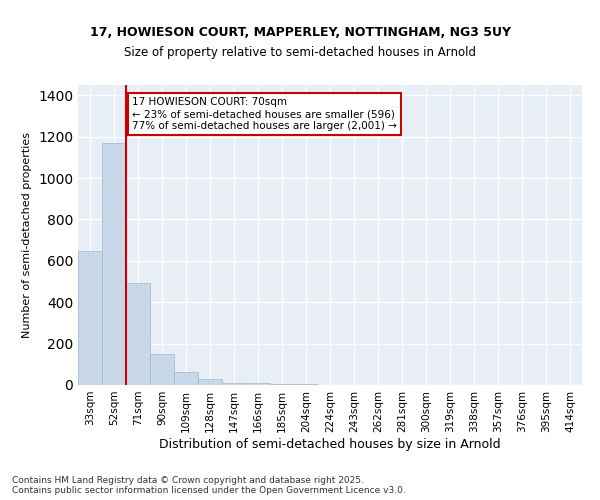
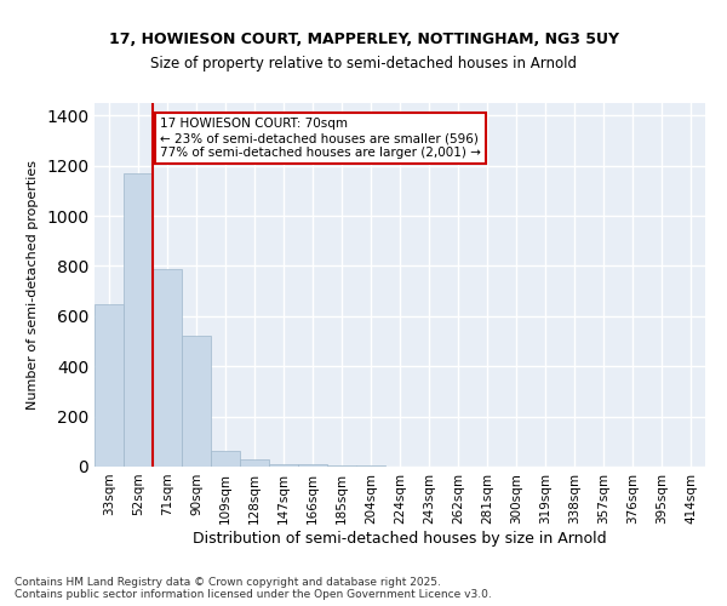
71sqm: 495 -> 790
90sqm: 150 -> 520
